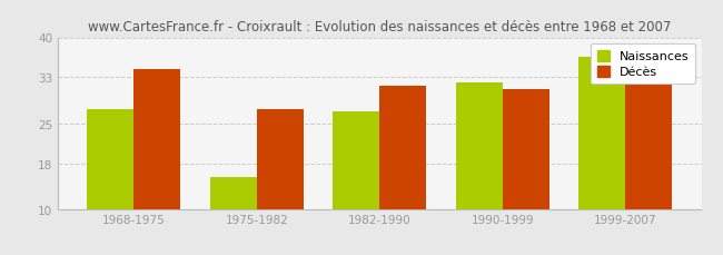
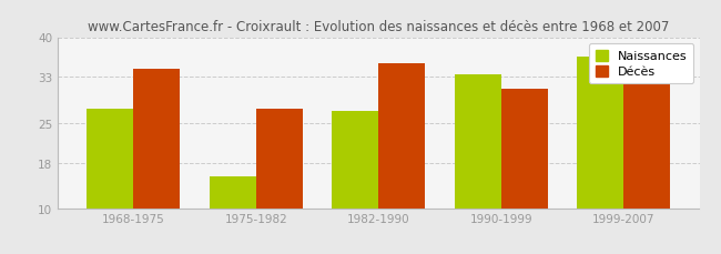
Décès/1982-1990: 31.6 -> 35.5
Naissances/1990-1999: 32.2 -> 33.5
